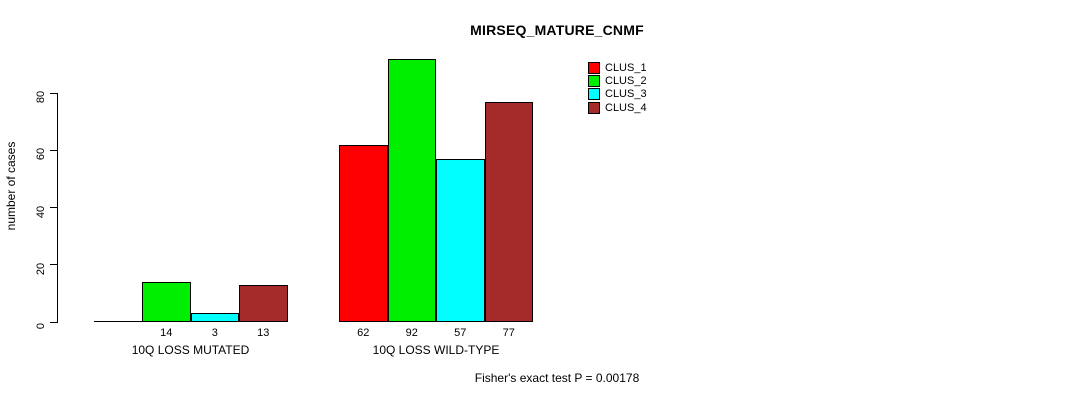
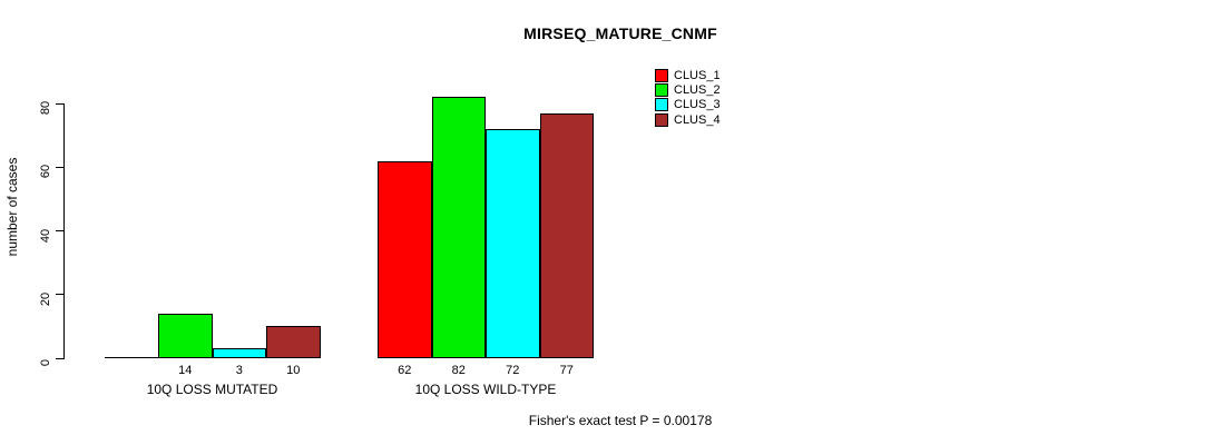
CLUS_4/10Q LOSS MUTATED: 13 -> 10
CLUS_2/10Q LOSS WILD-TYPE: 92 -> 82
CLUS_3/10Q LOSS WILD-TYPE: 57 -> 72
